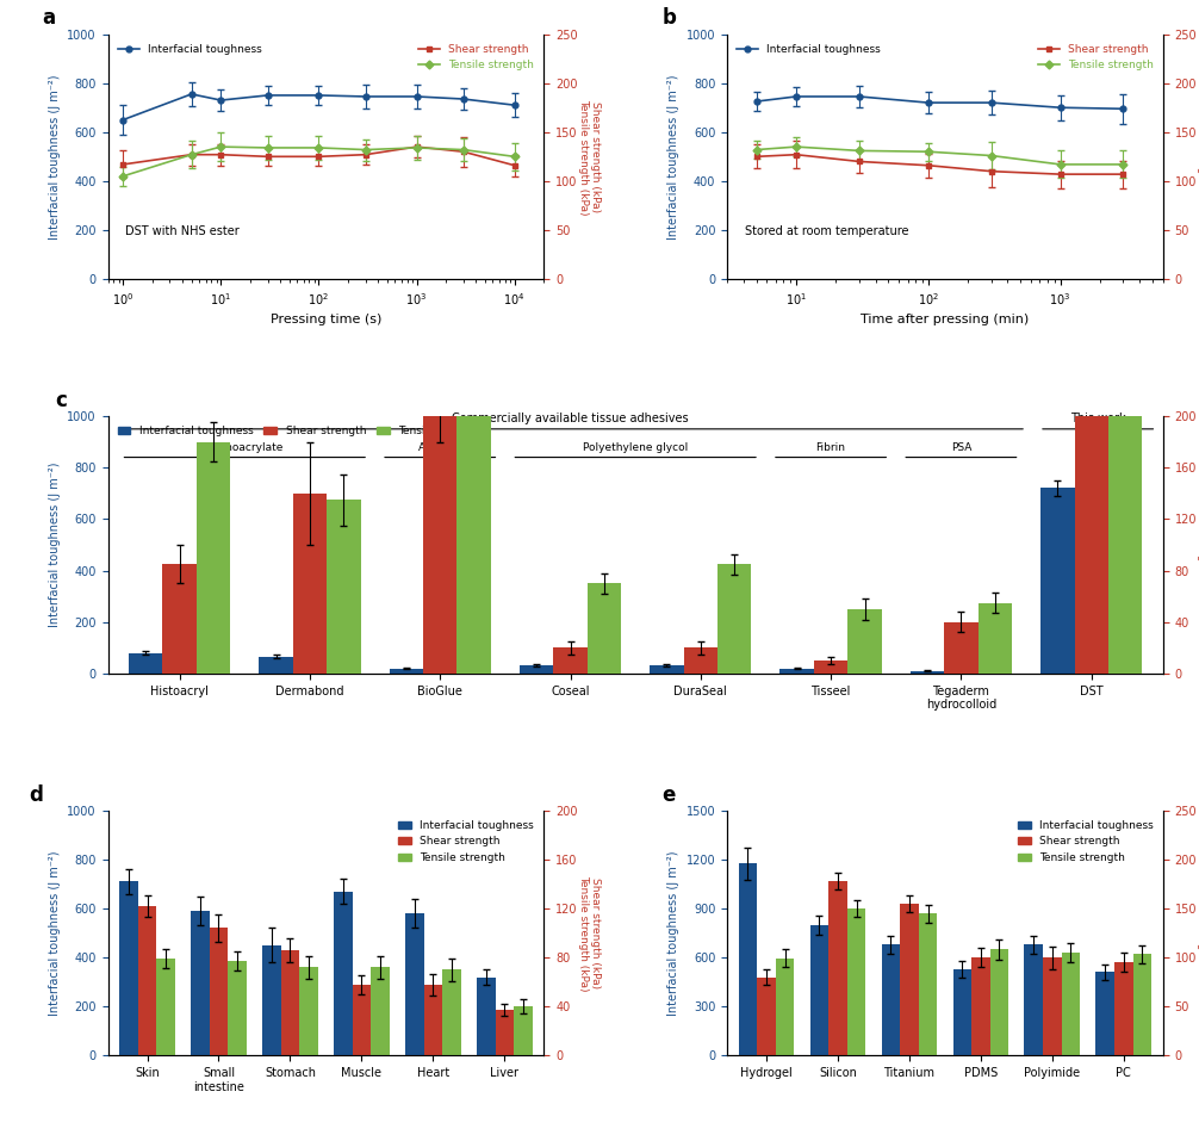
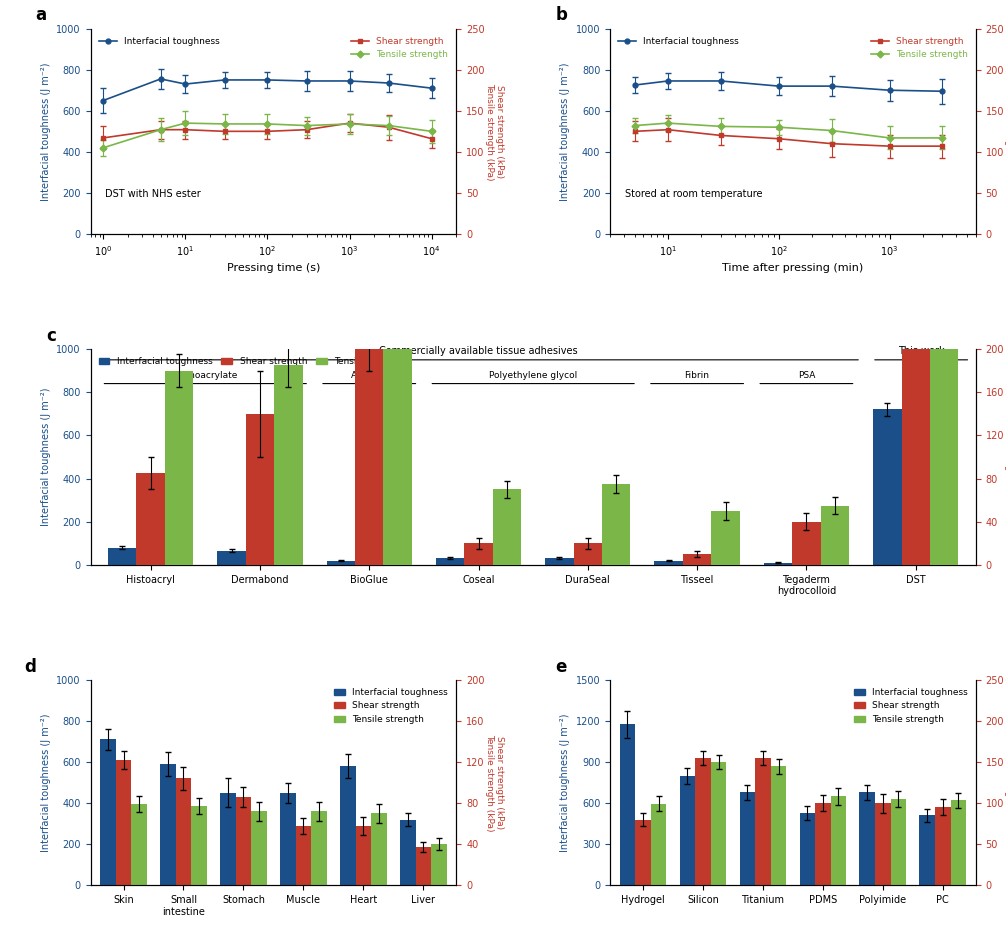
Tensile strength/Dermabond: 135 -> 185
Tensile strength/DuraSeal: 85 -> 75
Interfacial toughness/Muscle: 670 -> 450
Shear strength/Silicon: 1070 -> 930
